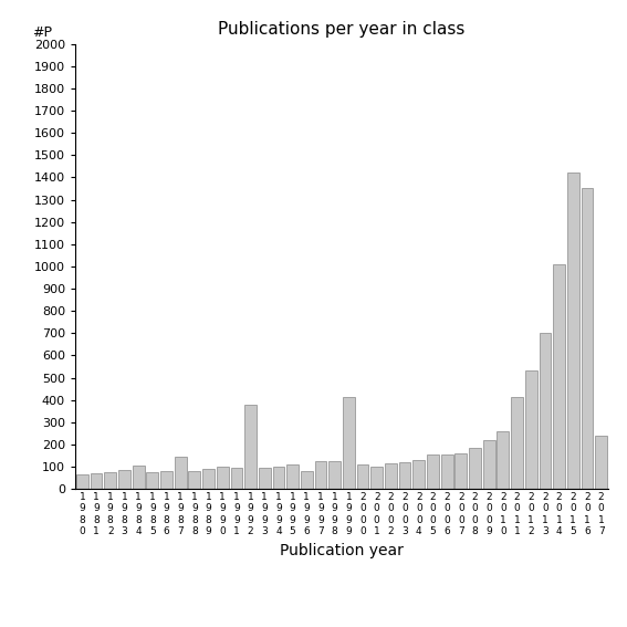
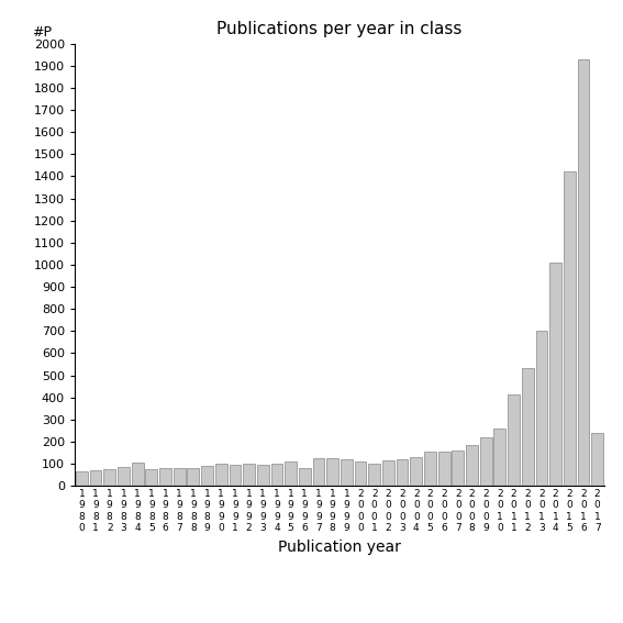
1 9 8 7: 145 -> 80
1 9 9 2: 380 -> 100
1 9 9 9: 415 -> 120
2 0 1 6: 1355 -> 1930
